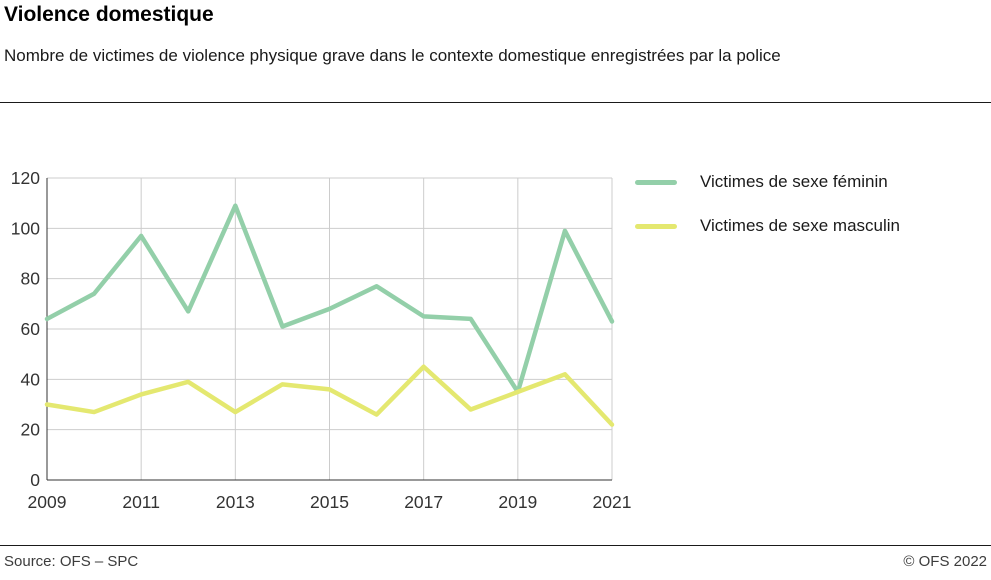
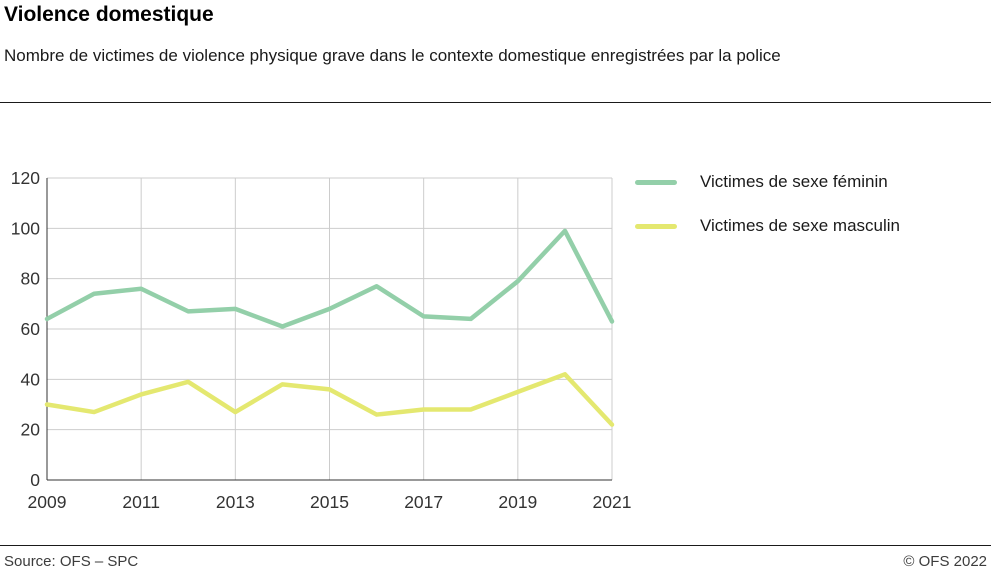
Victimes de sexe féminin/2011: 97 -> 76
Victimes de sexe féminin/2013: 109 -> 68
Victimes de sexe masculin/2017: 45 -> 28
Victimes de sexe féminin/2019: 35 -> 79
